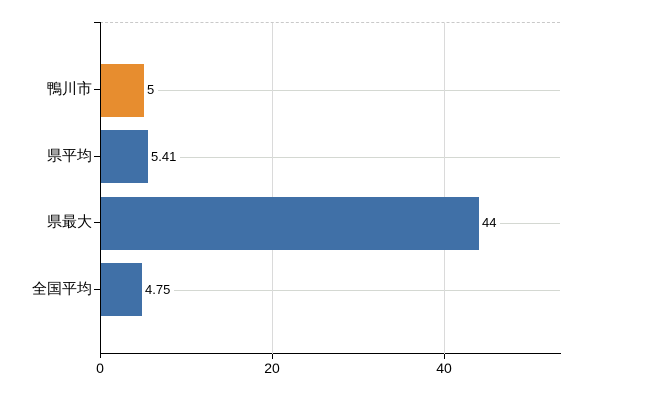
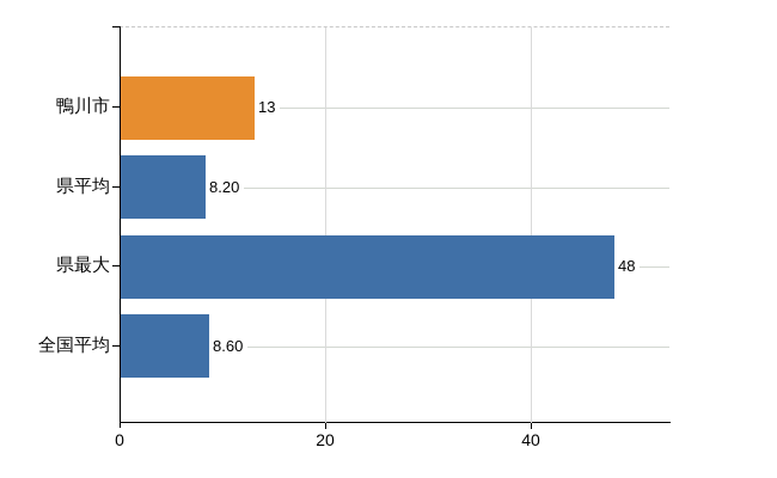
鴨川市: 5 -> 13
県平均: 5.41 -> 8.20
県最大: 44 -> 48
全国平均: 4.75 -> 8.60
